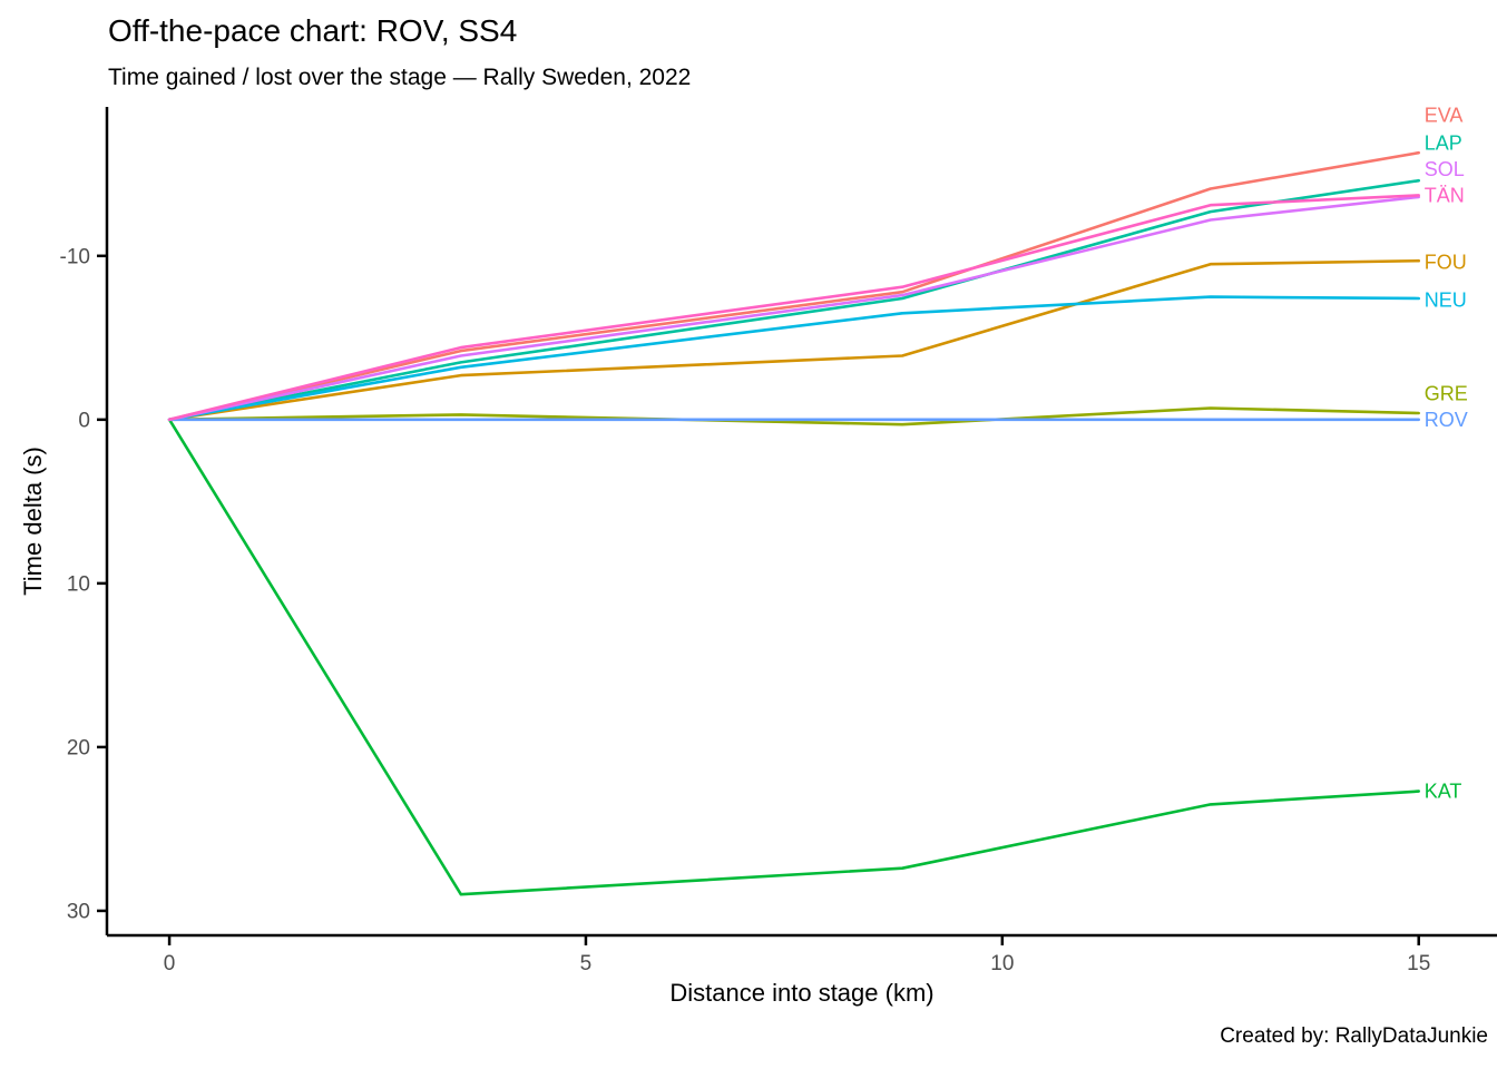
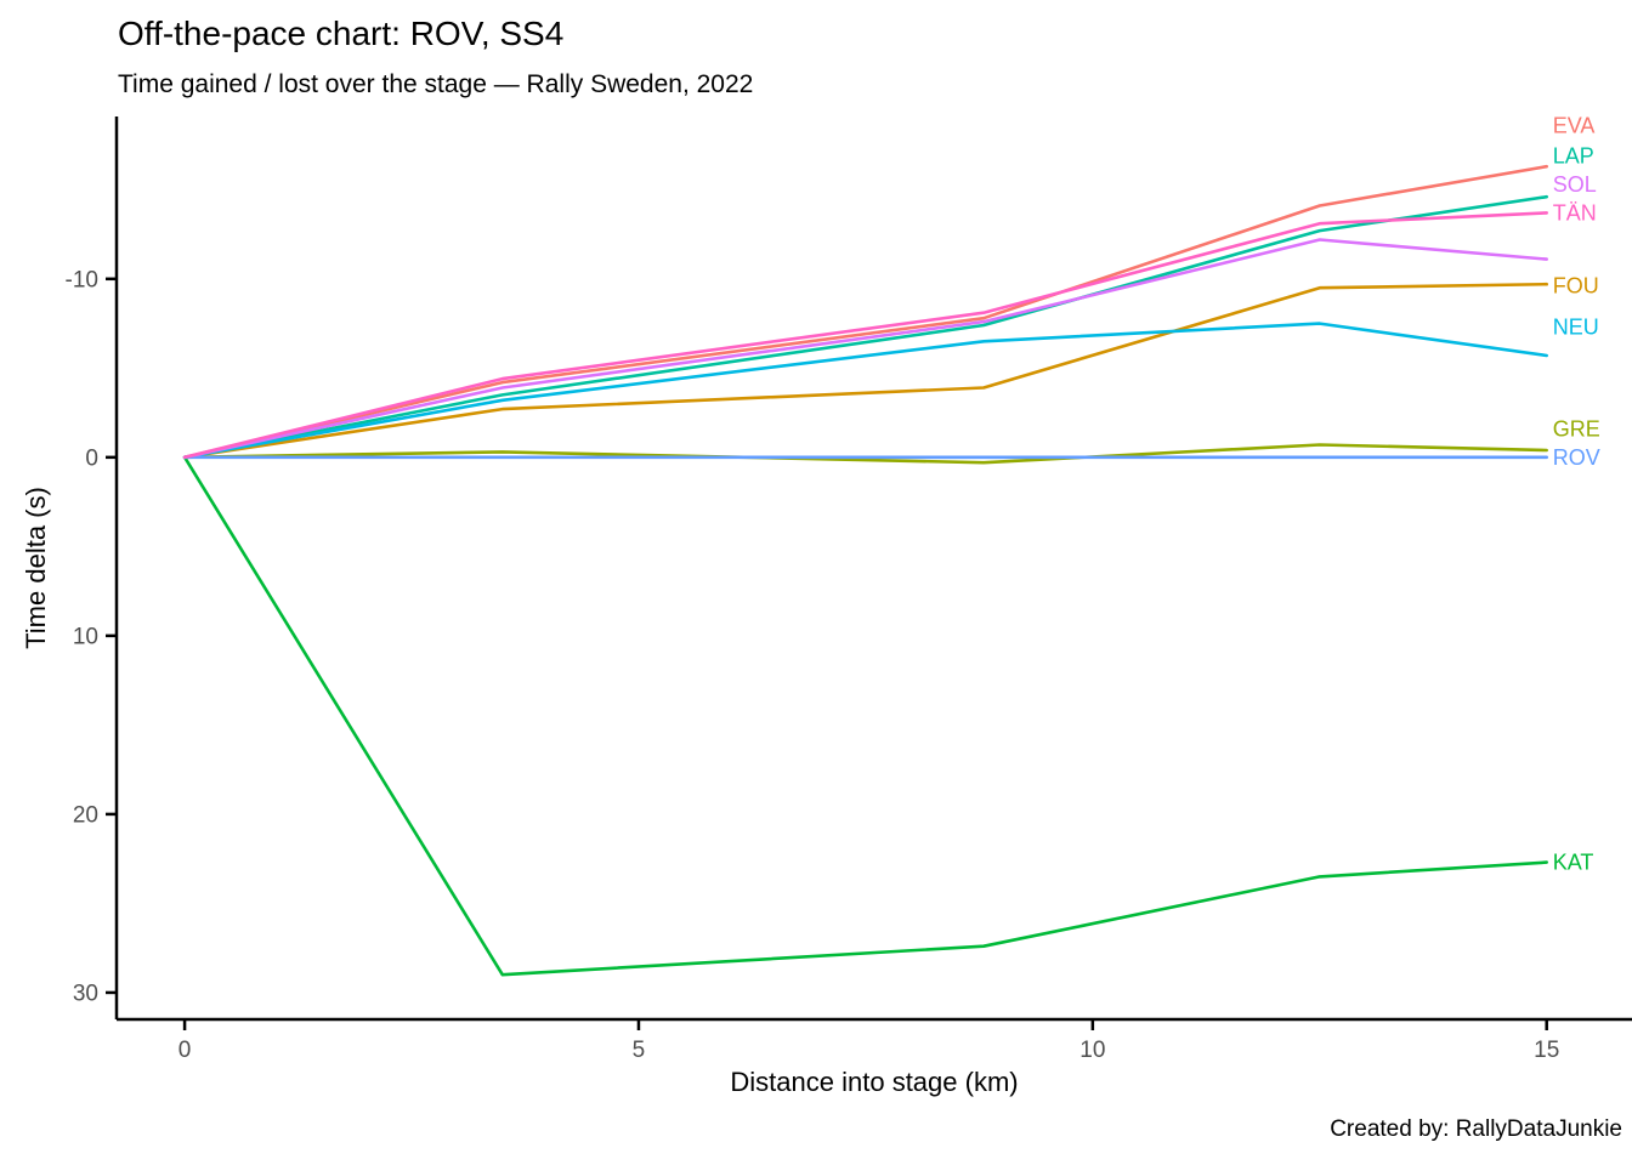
NEU/15: -7.4 -> -5.7
SOL/15: -13.6 -> -11.1
